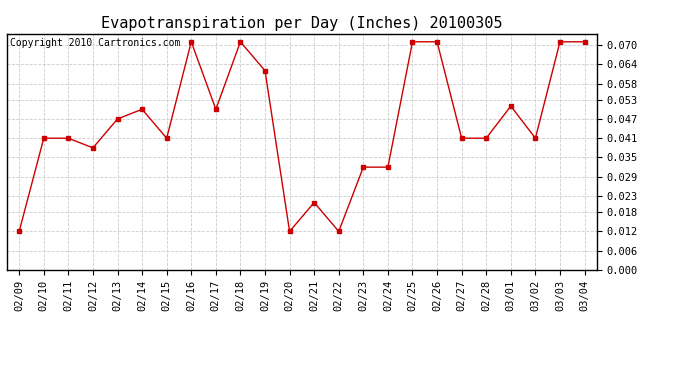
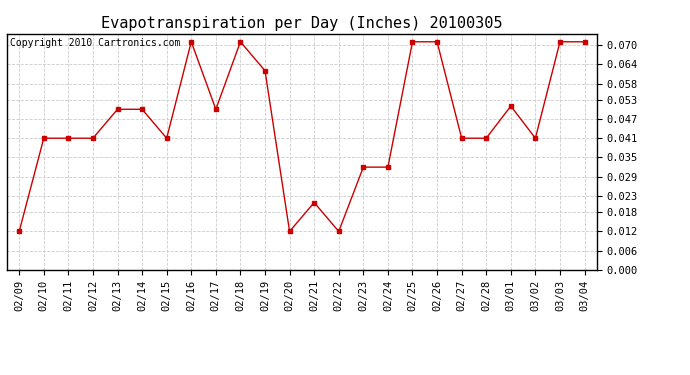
02/12: 0.038 -> 0.041
02/13: 0.047 -> 0.050
